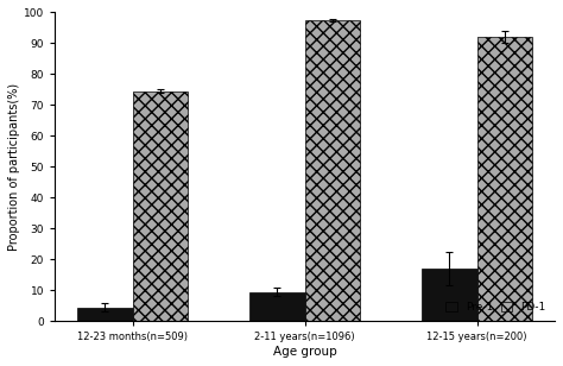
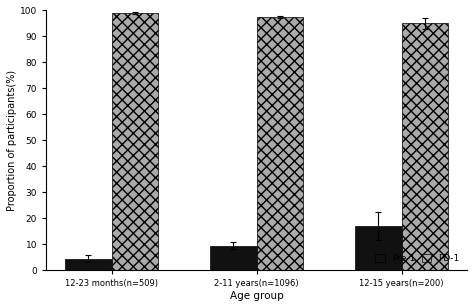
PD-1/12-23 months(n=509): 74.5 -> 99.0
PD-1/12-15 years(n=200): 92.0 -> 95.0
